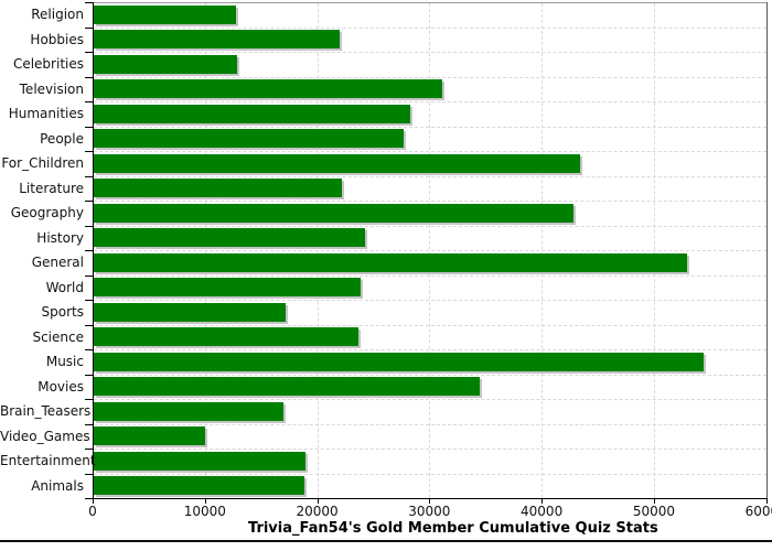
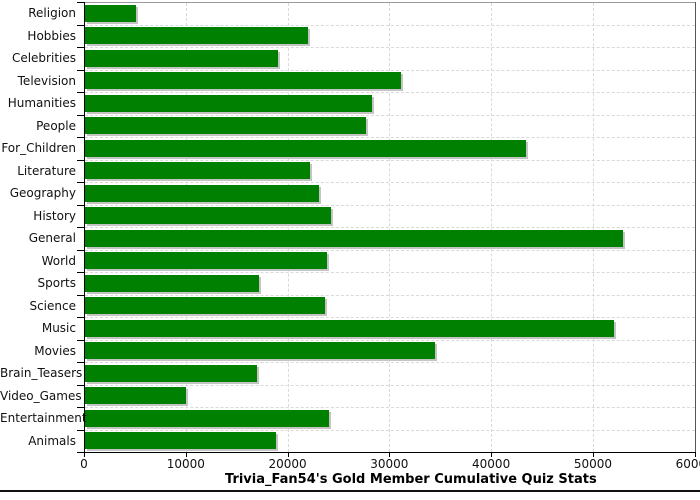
Religion: 13000 -> 5000
Celebrities: 13000 -> 19000
Geography: 43000 -> 23000
Music: 54000 -> 52000
Entertainment: 19000 -> 24000
